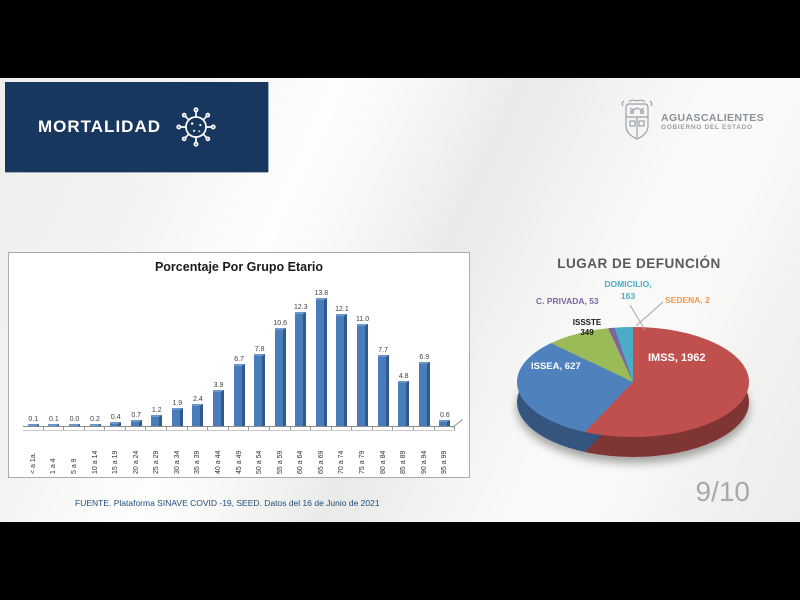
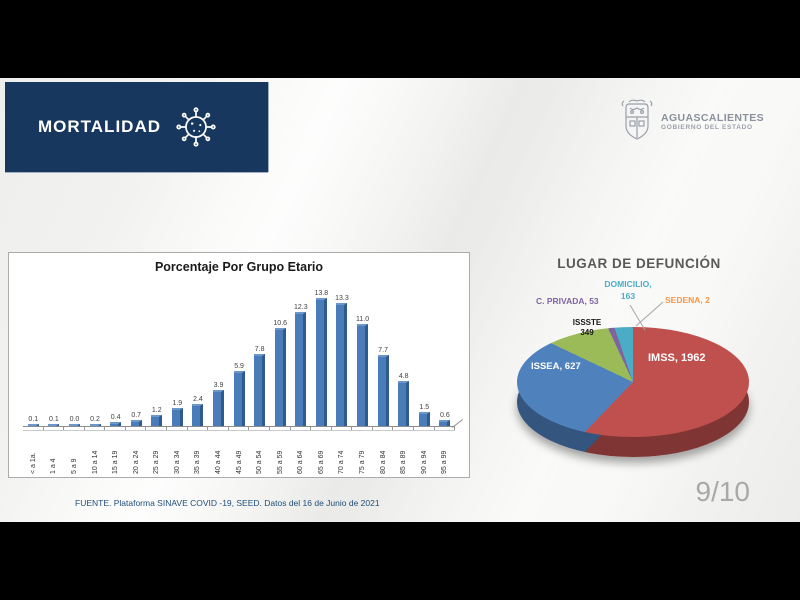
Porcentaje Por Grupo Etario/45 a 49: 6.7 -> 5.9
Porcentaje Por Grupo Etario/70 a 74: 12.1 -> 13.3
Porcentaje Por Grupo Etario/90 a 94: 6.9 -> 1.5
